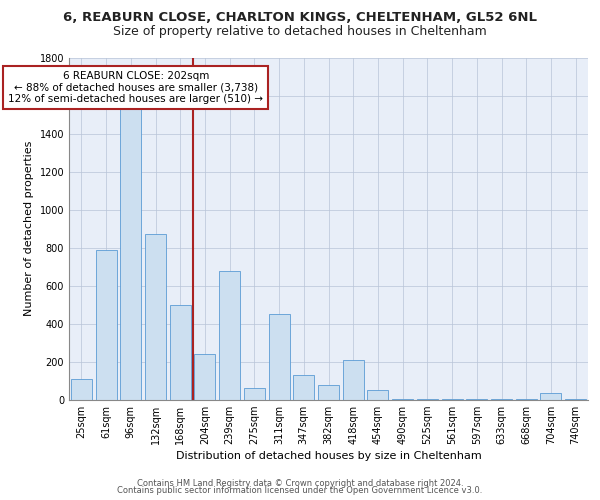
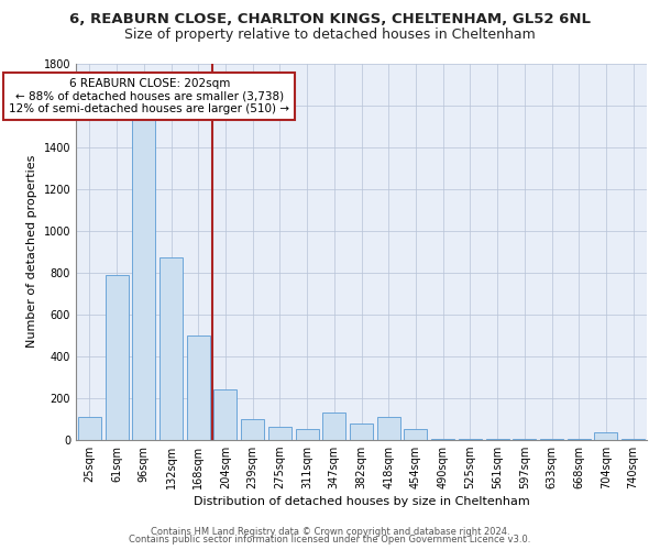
239sqm: 680 -> 100
311sqm: 450 -> 50
418sqm: 210 -> 110
